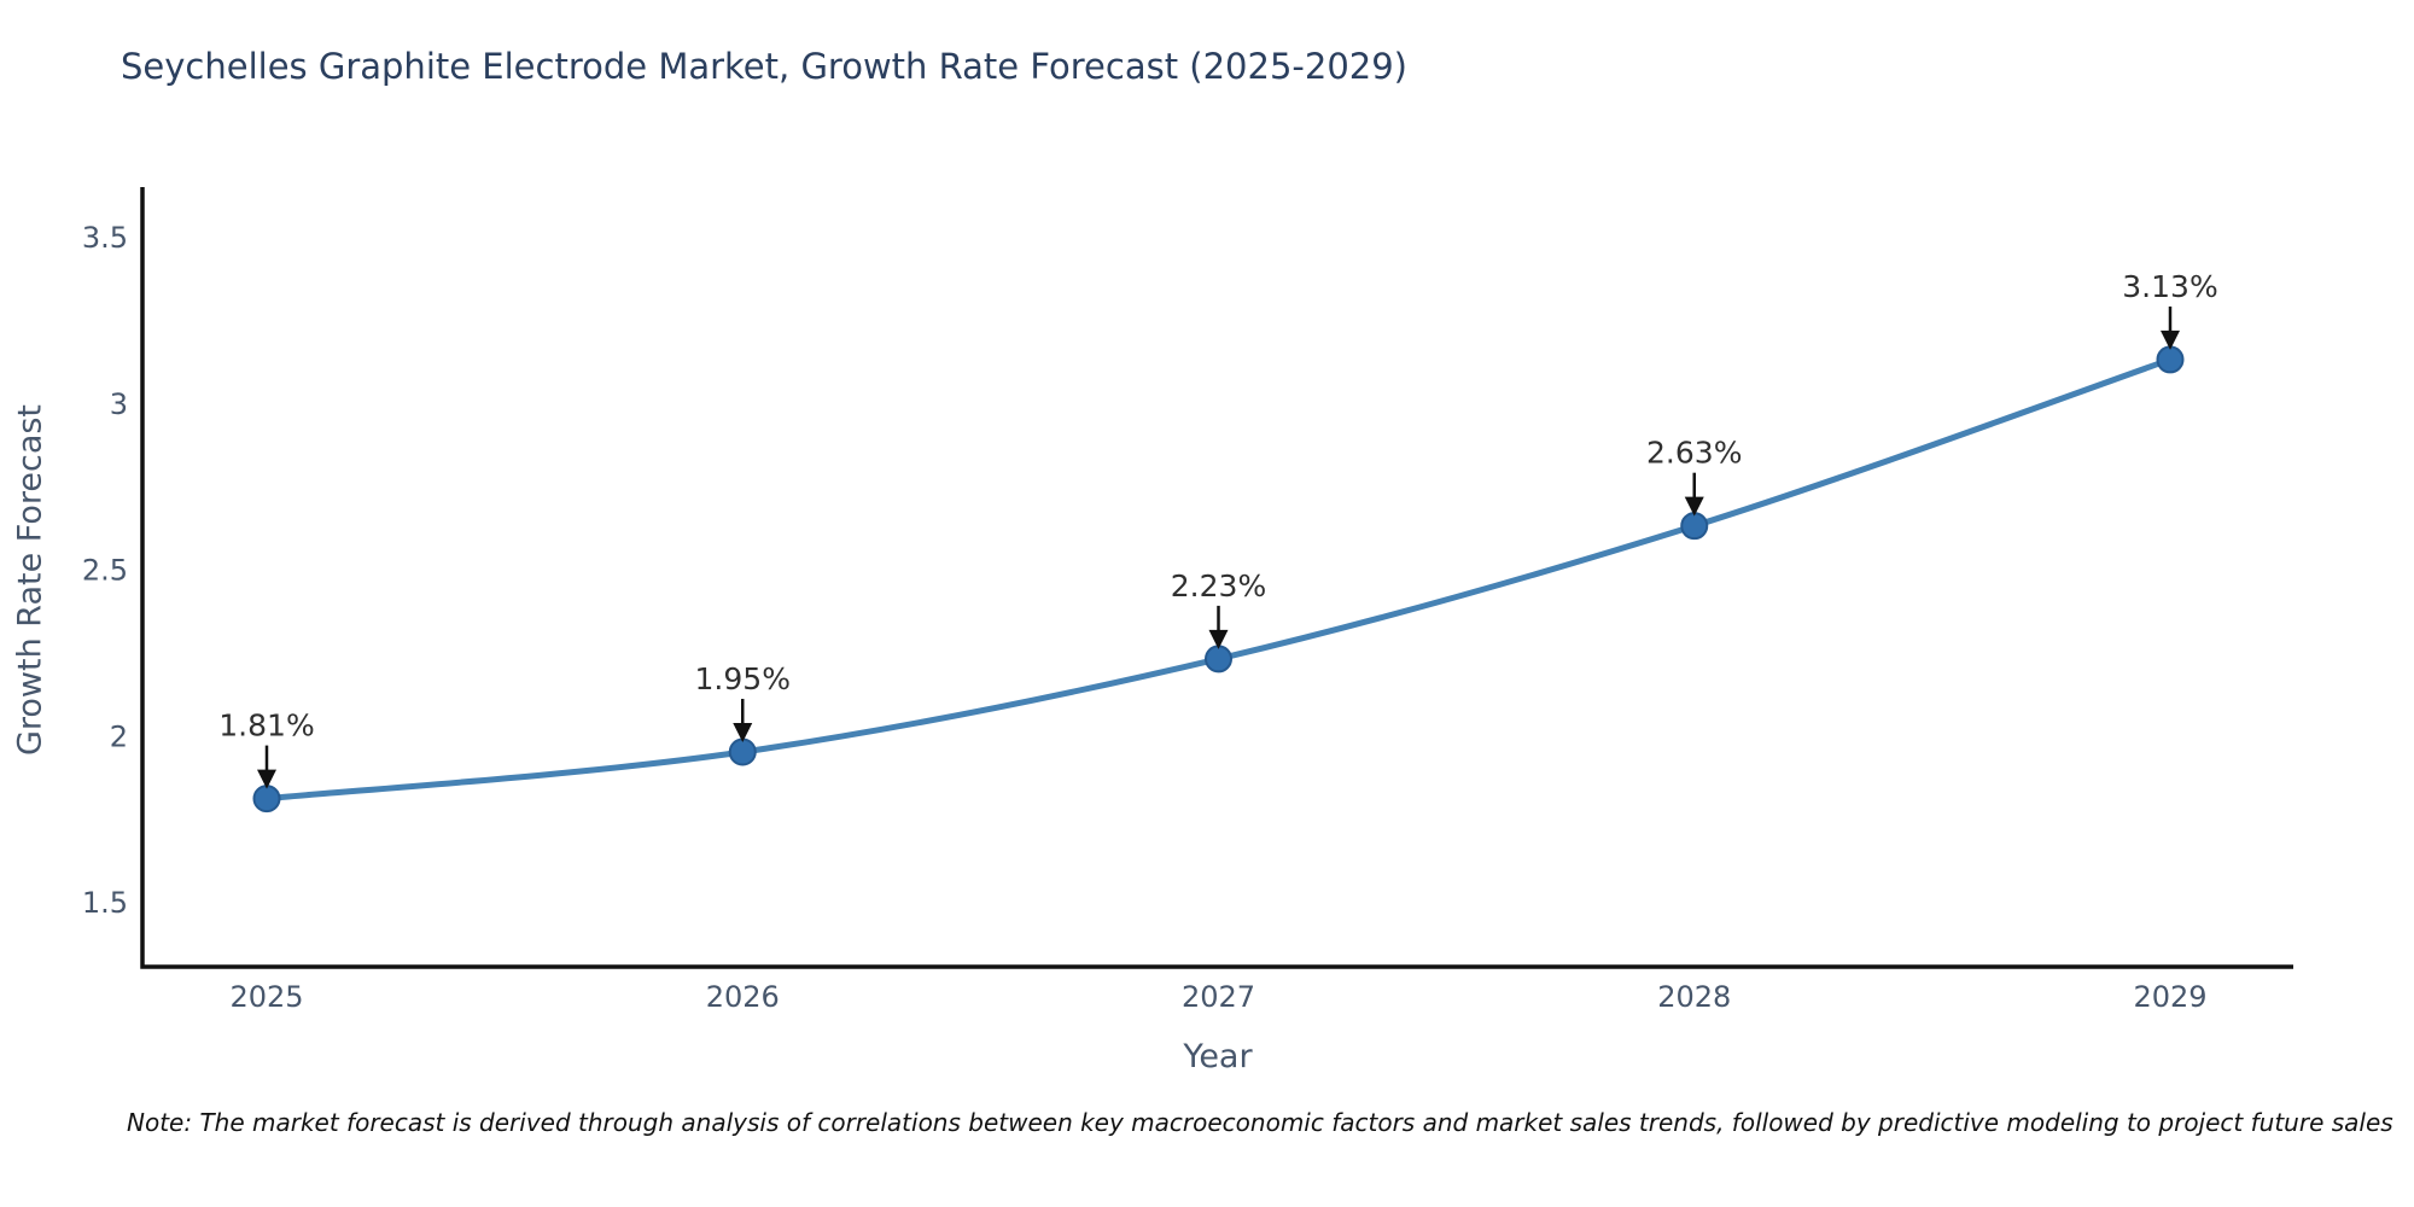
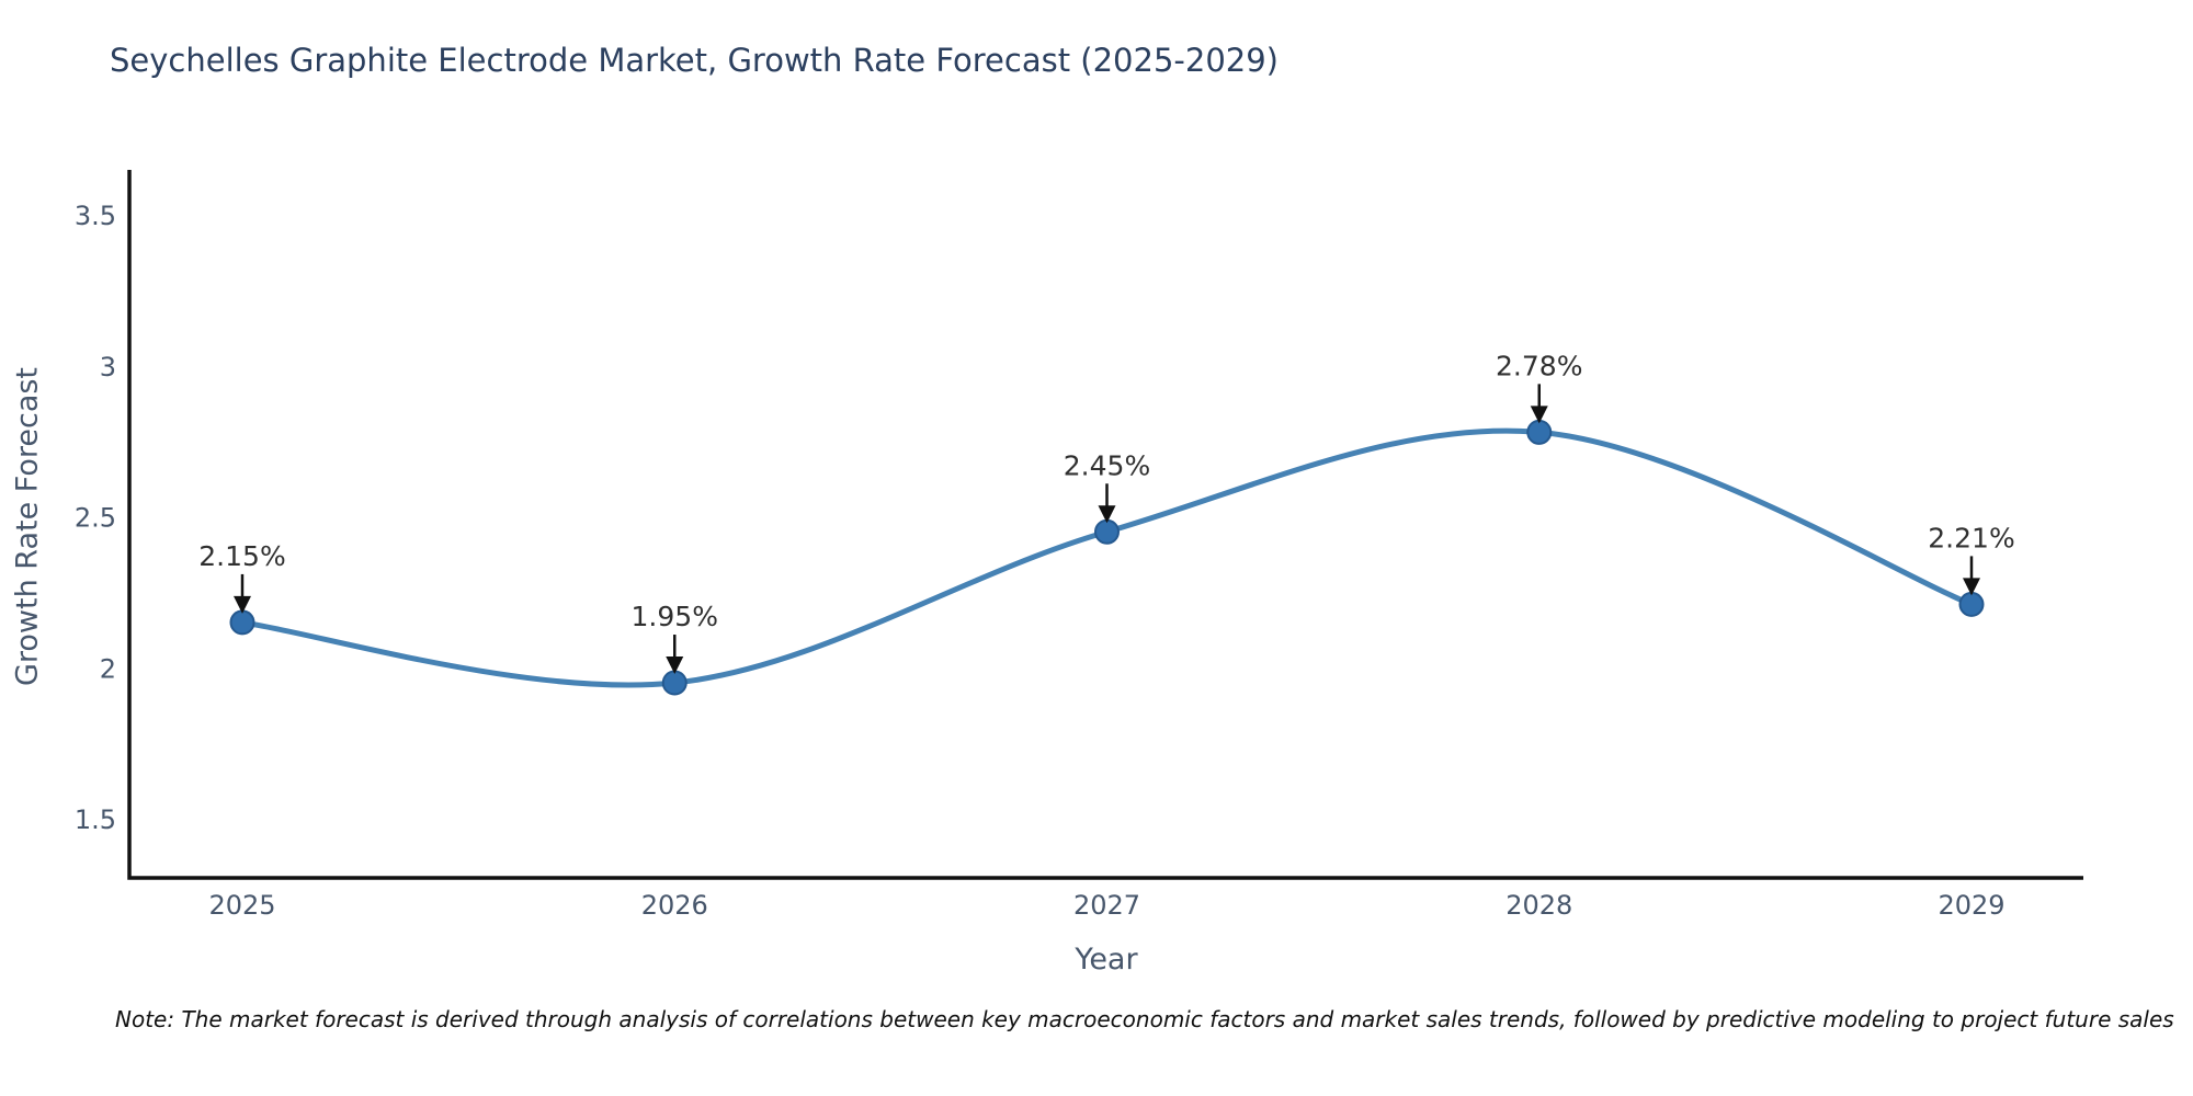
2025: 1.81% -> 2.15%
2027: 2.23% -> 2.45%
2028: 2.63% -> 2.78%
2029: 3.13% -> 2.21%
